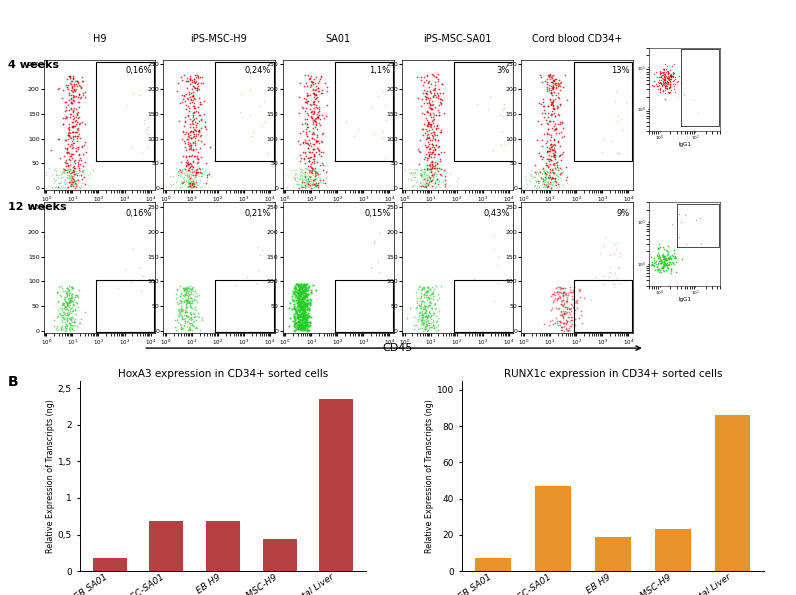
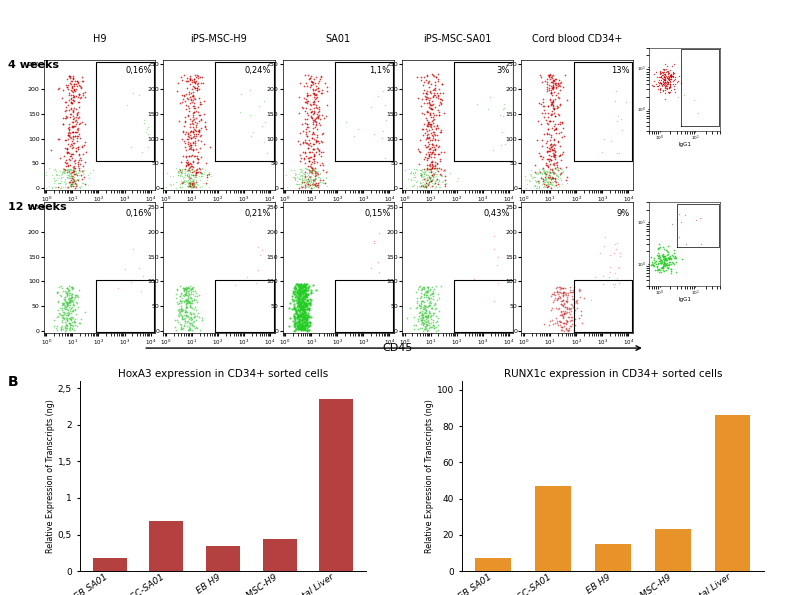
HoxA3 expression in CD34+ sorted cells/EB H9: 0,68 -> 0,35
RUNX1c expression in CD34+ sorted cells/EB H9: 19 -> 15
